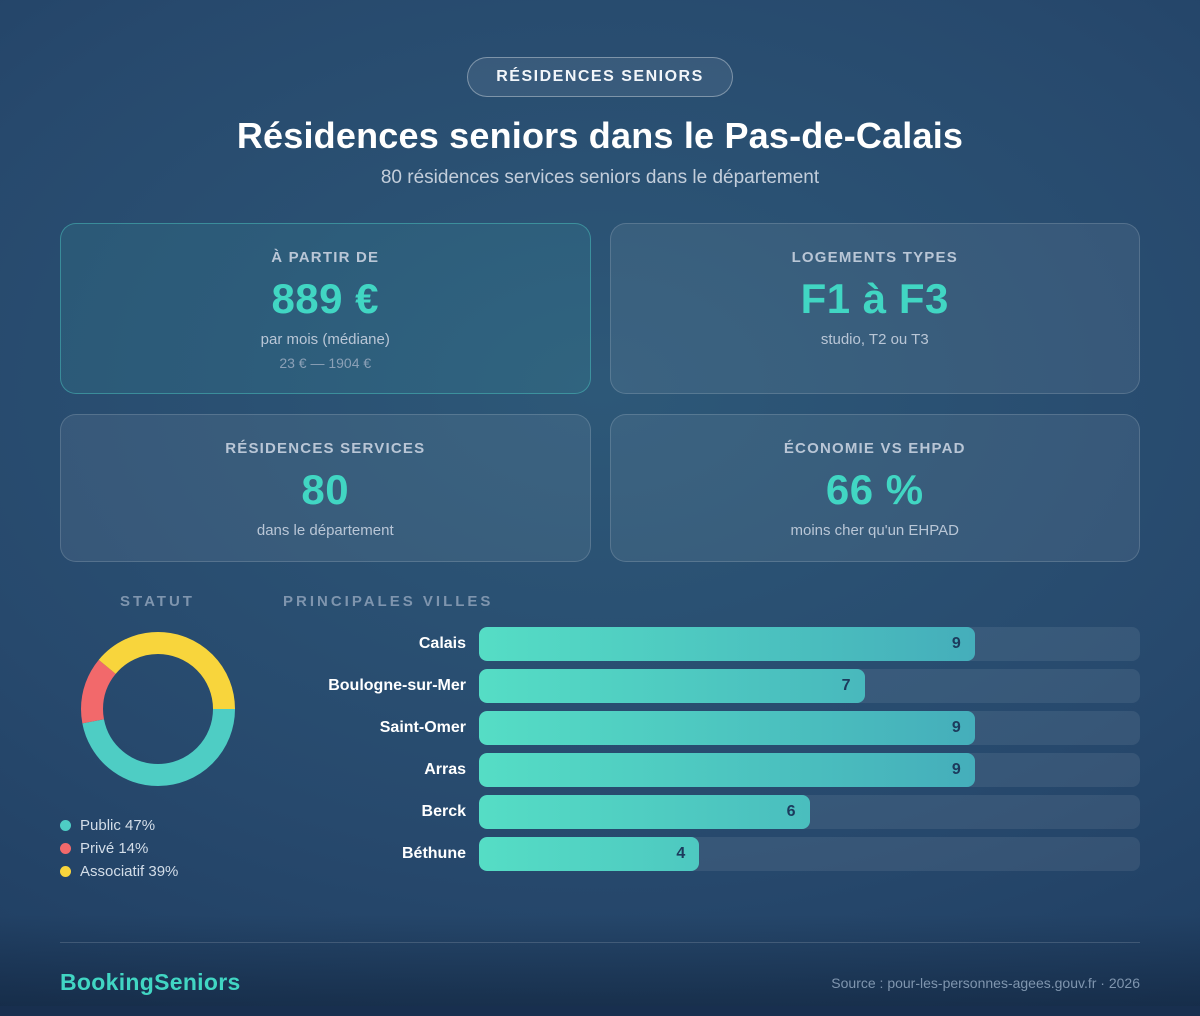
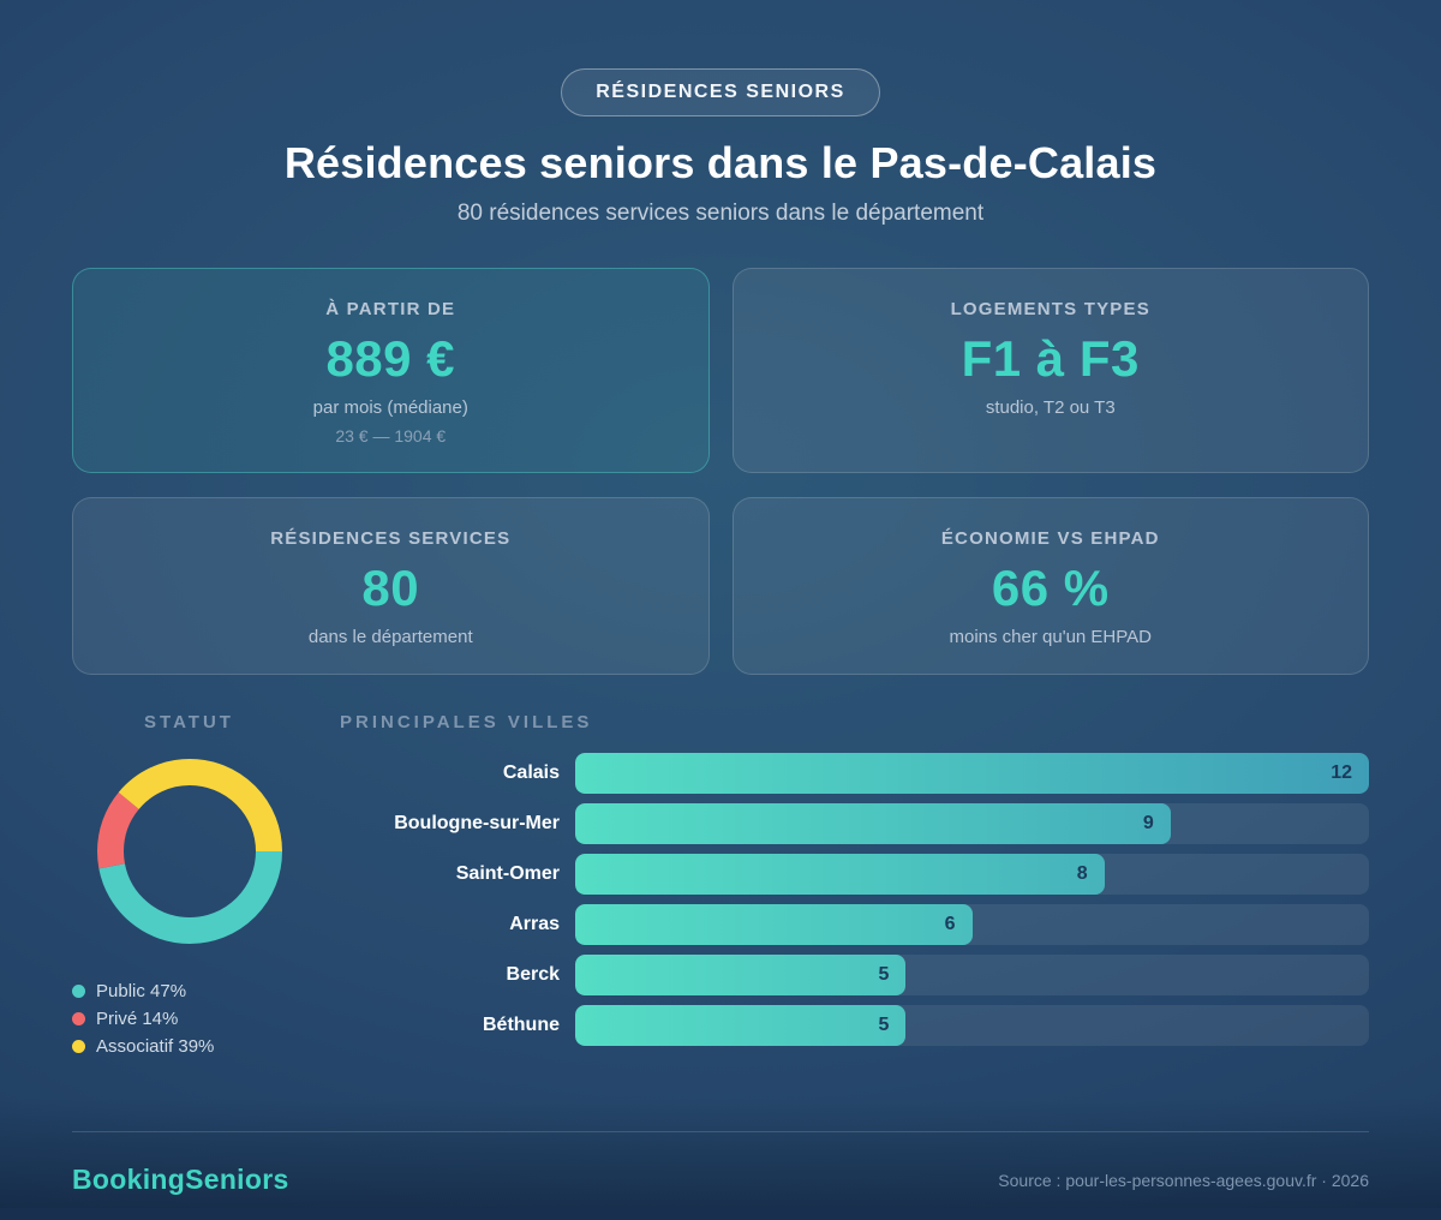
PRINCIPALES VILLES/Calais: 9 -> 12
PRINCIPALES VILLES/Boulogne-sur-Mer: 7 -> 9
PRINCIPALES VILLES/Saint-Omer: 9 -> 8
PRINCIPALES VILLES/Arras: 9 -> 6
PRINCIPALES VILLES/Berck: 6 -> 5
PRINCIPALES VILLES/Béthune: 4 -> 5
